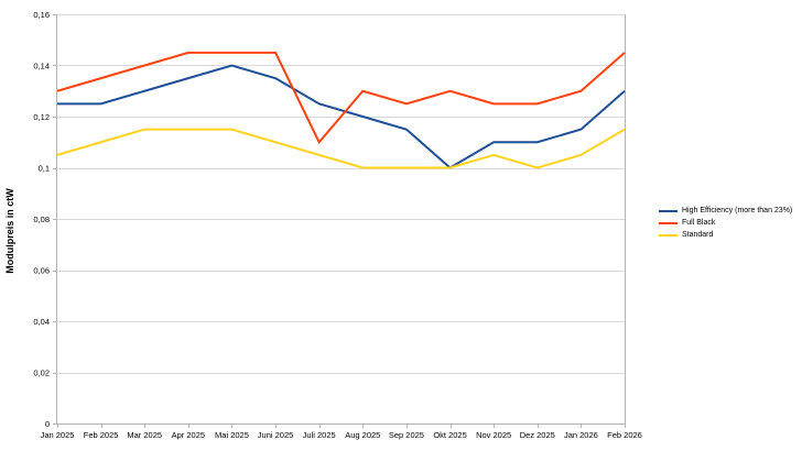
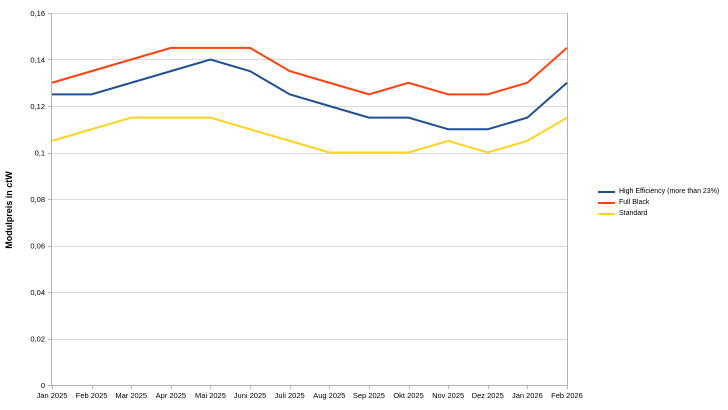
Full Black/Juli 2025: 0,11 -> 0,14
High Efficiency (more than 23%)/Okt 2025: 0,10 -> 0,12
